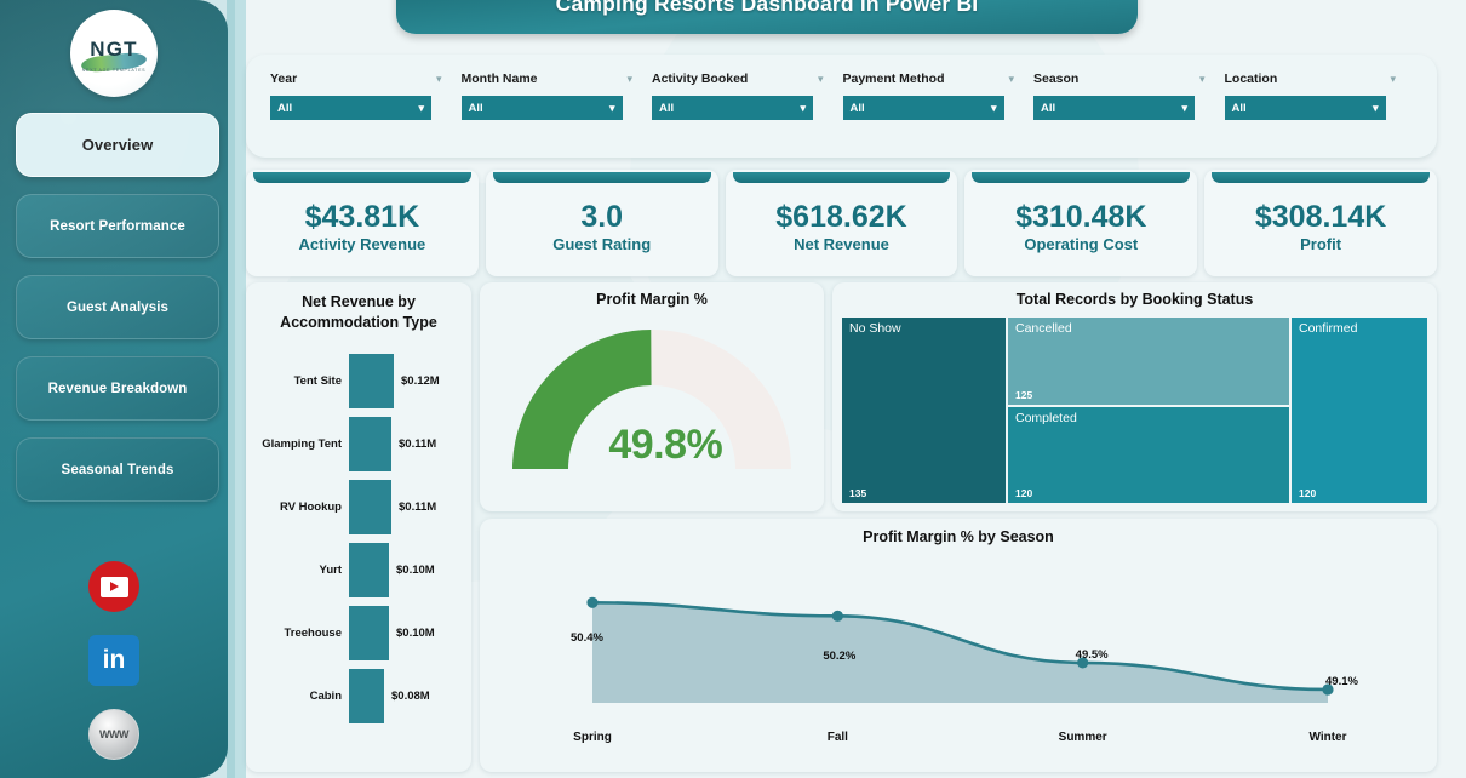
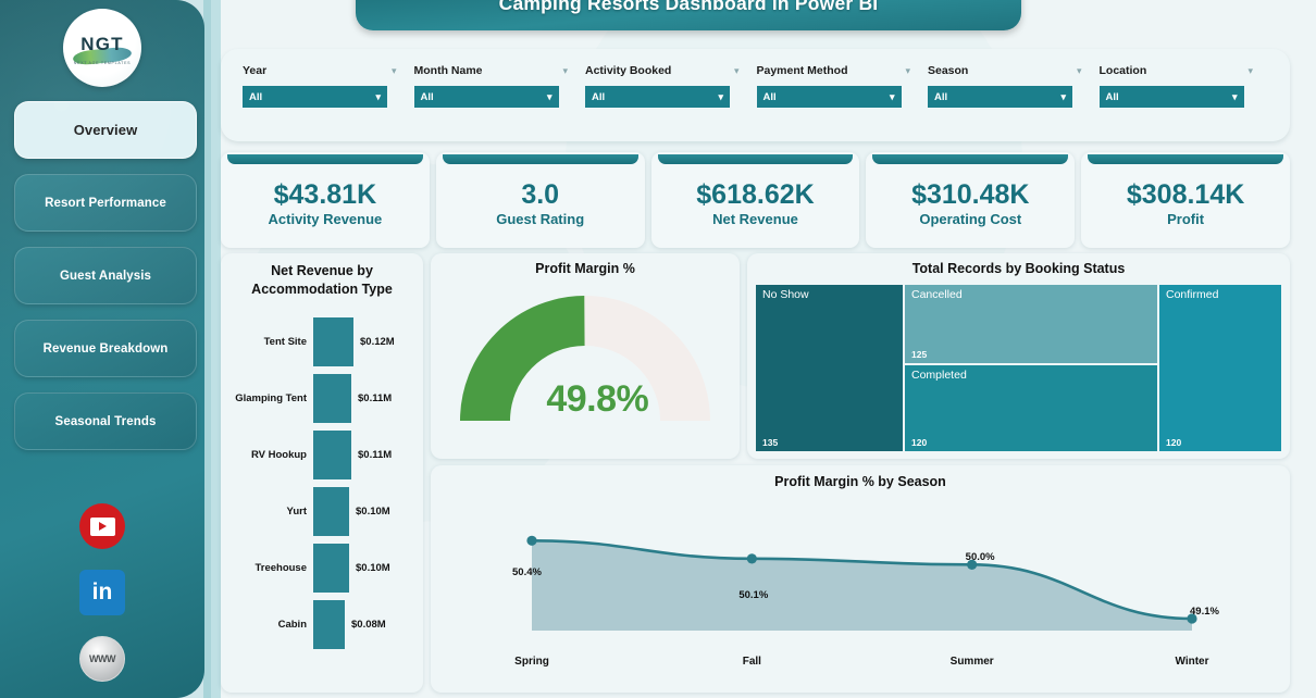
Profit Margin % by Season/Fall: 50.2% -> 50.1%
Profit Margin % by Season/Summer: 49.5% -> 50.0%
